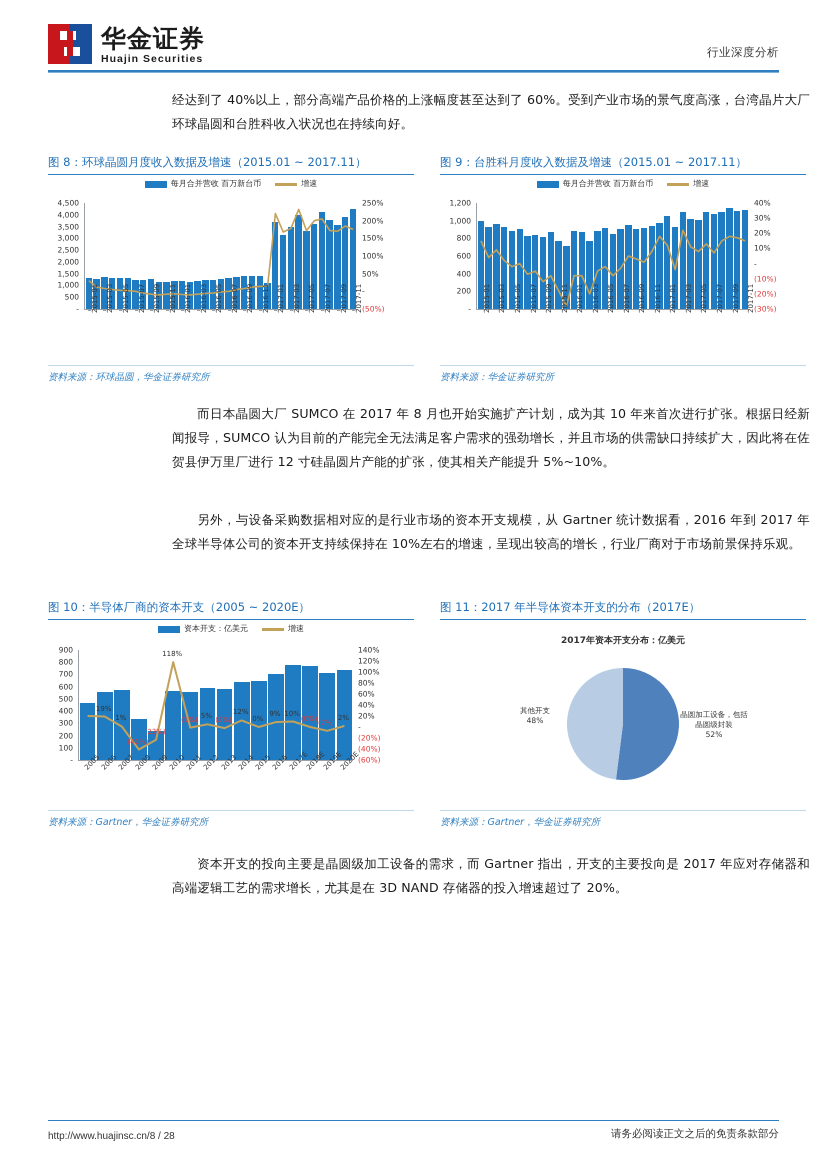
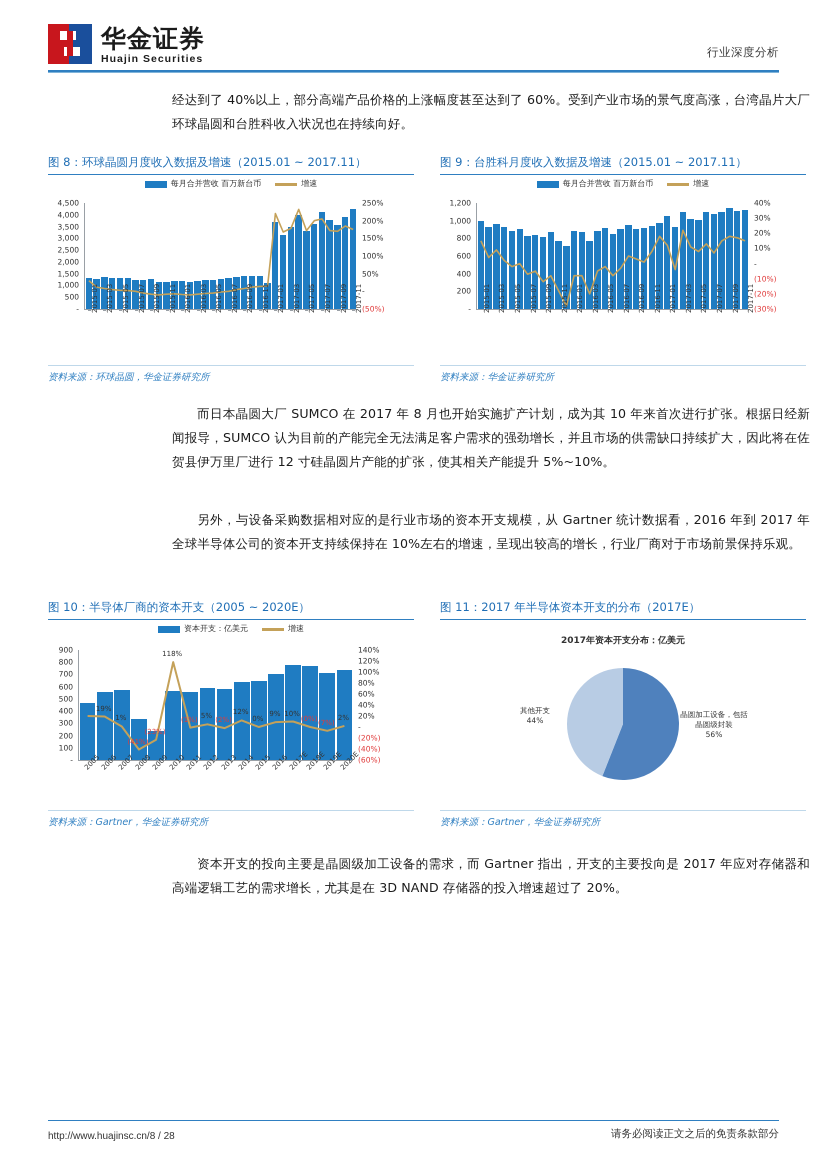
2017年资本开支分布：亿美元/晶圆加工设备，包括晶圆级封装: 52% -> 56%
2017年资本开支分布：亿美元/其他开支: 48% -> 44%
